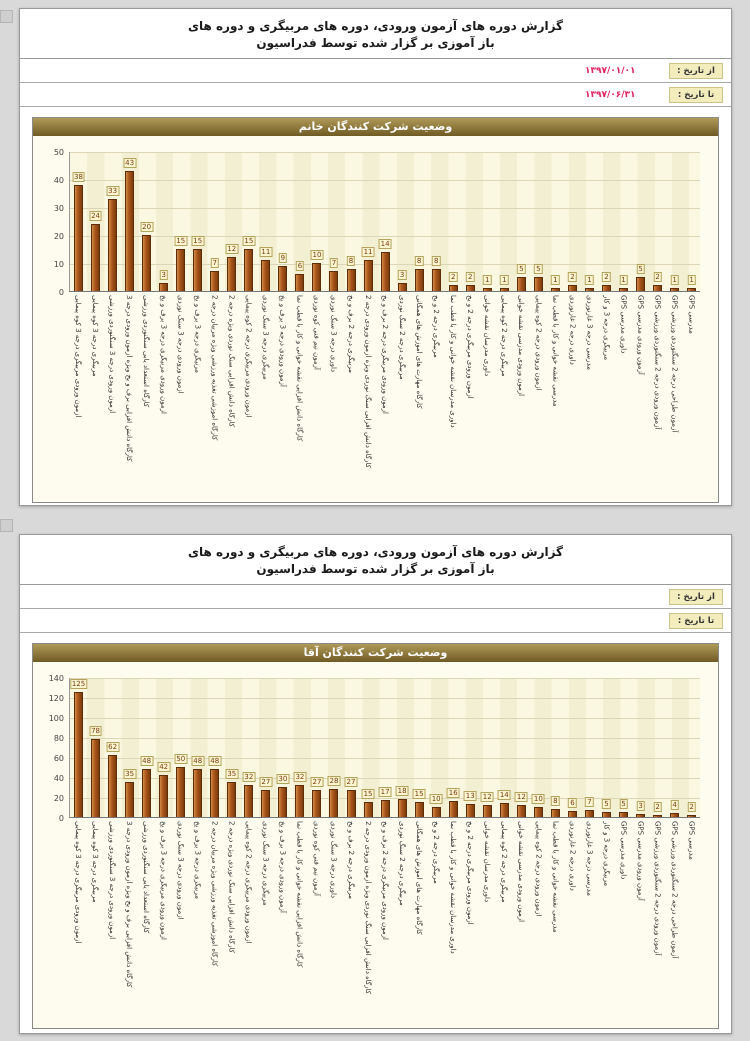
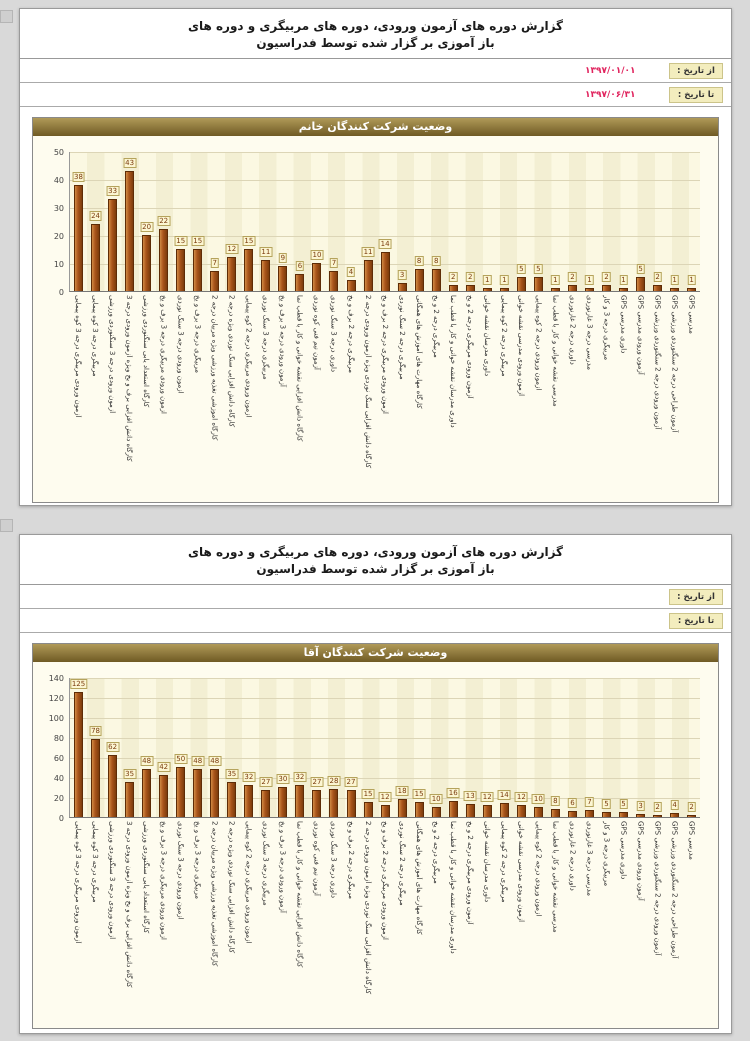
وضعیت شرکت کنندگان خانم/آزمون ورودی مربیگری درجه 3 برف و یخ: 3 -> 22
وضعیت شرکت کنندگان خانم/مربیگری درجه 2 برف و یخ: 8 -> 4
وضعیت شرکت کنندگان آقا/آزمون ورودی مربیگری درجه 2 برف و یخ: 17 -> 12
